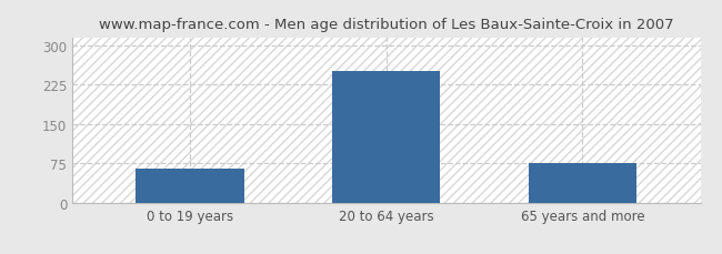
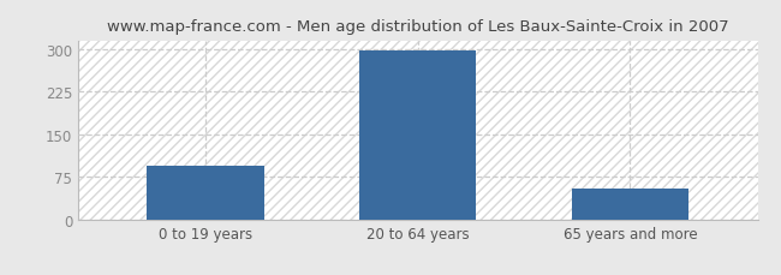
0 to 19 years: 65 -> 95
20 to 64 years: 250 -> 298
65 years and more: 75 -> 55
